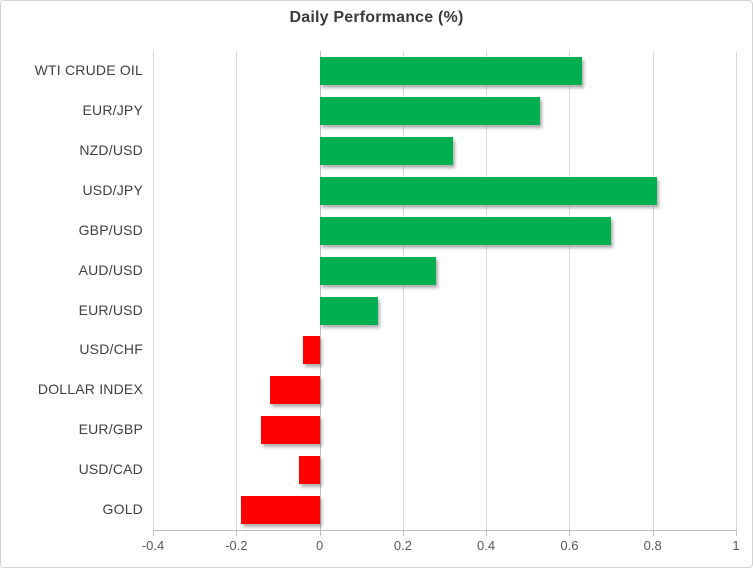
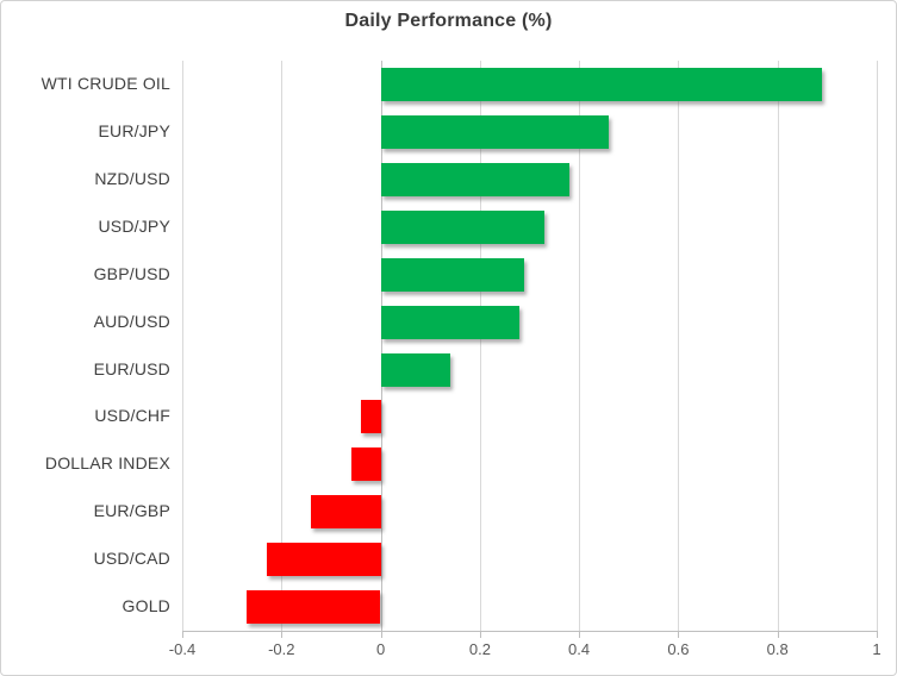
WTI CRUDE OIL: 0.63 -> 0.89
EUR/JPY: 0.53 -> 0.46
NZD/USD: 0.32 -> 0.38
USD/JPY: 0.81 -> 0.33
GBP/USD: 0.70 -> 0.29
DOLLAR INDEX: -0.12 -> -0.06
USD/CAD: -0.05 -> -0.23
GOLD: -0.19 -> -0.27
